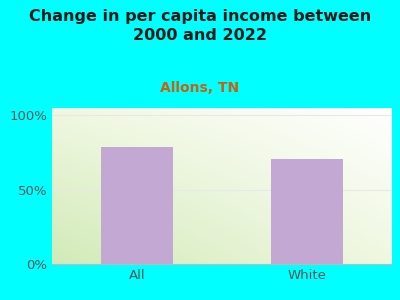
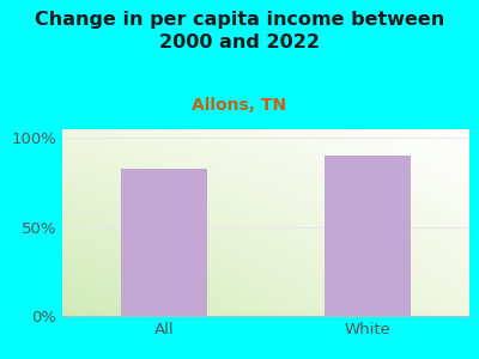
All: 79% -> 83%
White: 71% -> 90%
